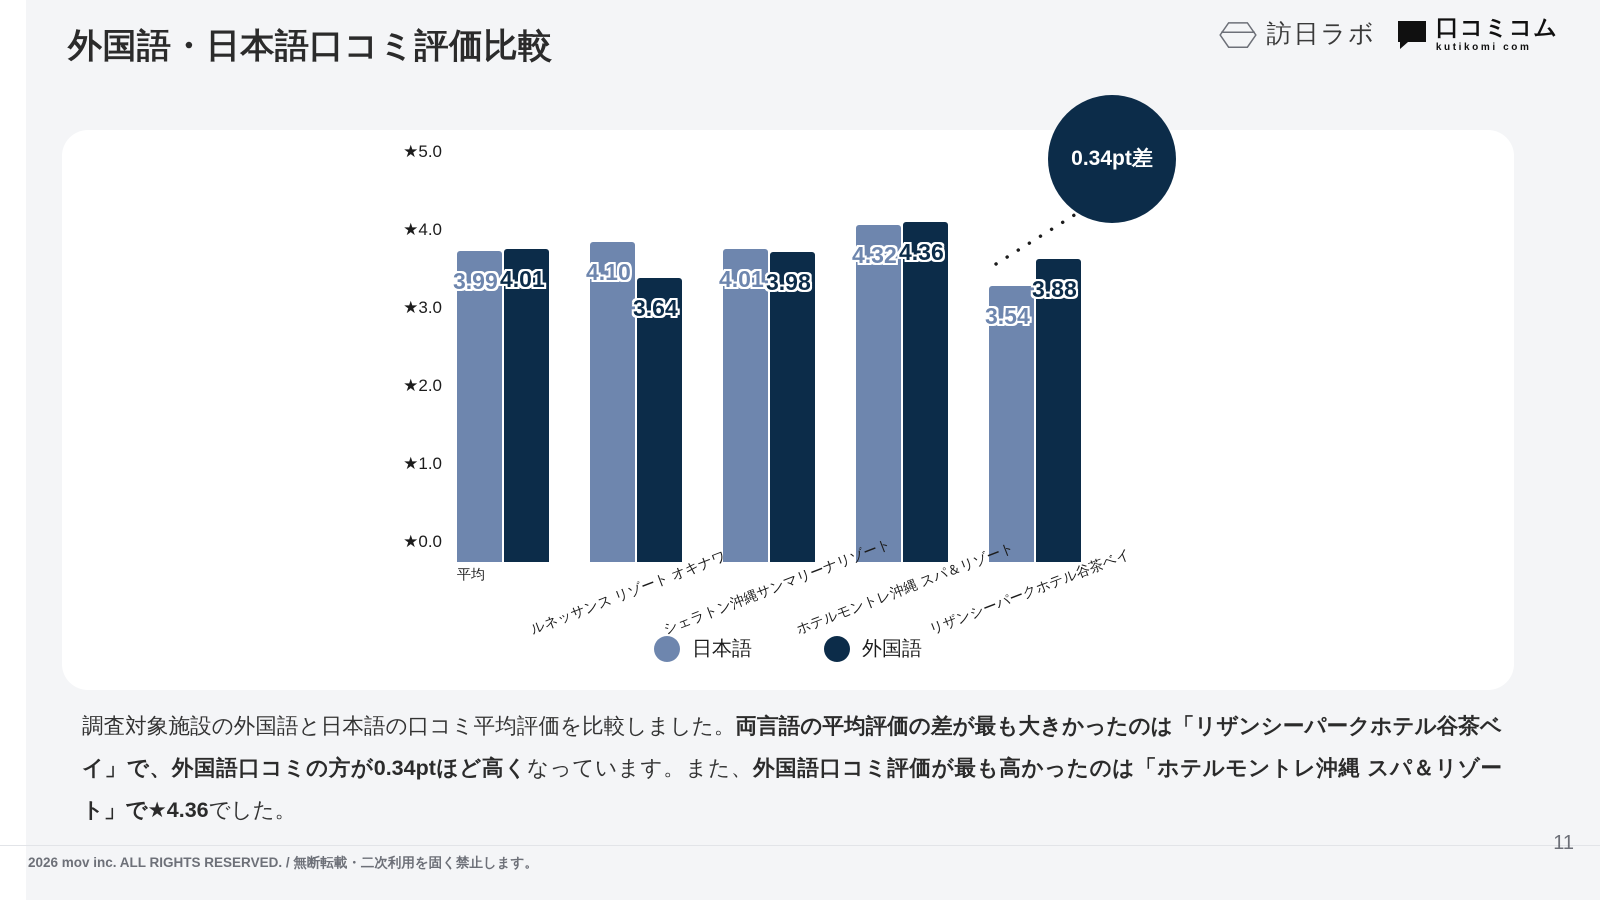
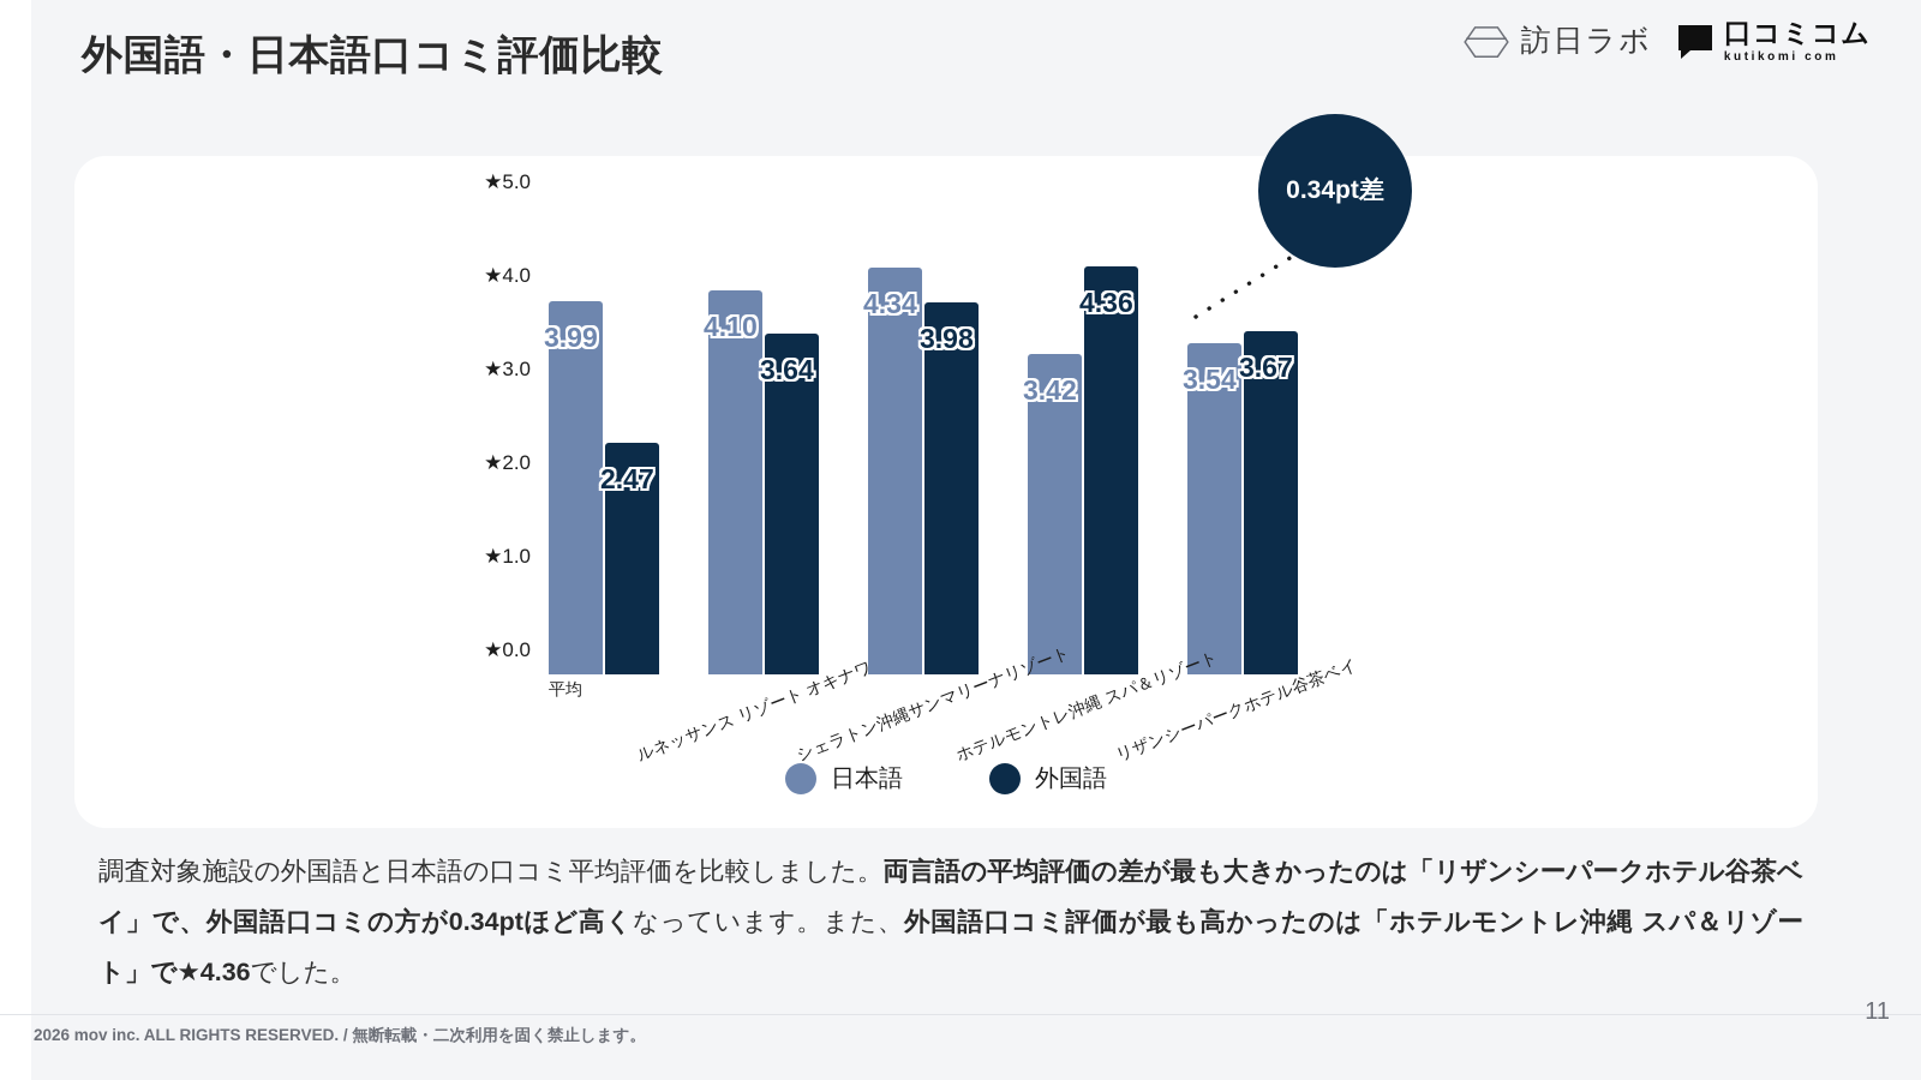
外国語/平均: 4.01 -> 2.47
日本語/シェラトン沖縄サンマリーナリゾート: 4.01 -> 4.34
日本語/ホテルモントレ沖縄 スパ＆リゾート: 4.32 -> 3.42
外国語/リザンシーパークホテル谷茶ベイ: 3.88 -> 3.67
